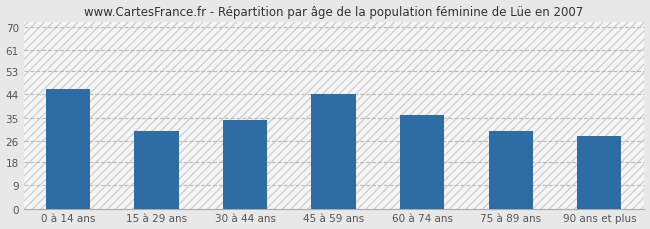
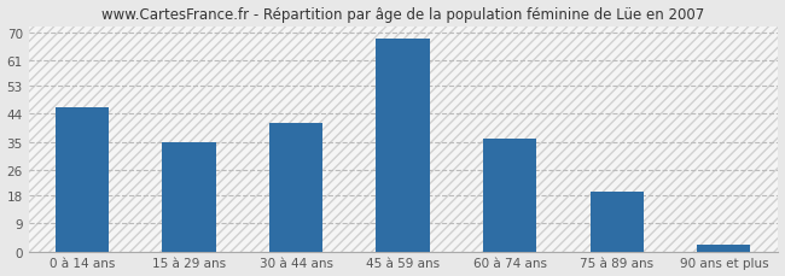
15 à 29 ans: 30 -> 35
30 à 44 ans: 34 -> 41
45 à 59 ans: 44 -> 68
75 à 89 ans: 30 -> 19
90 ans et plus: 28 -> 2
